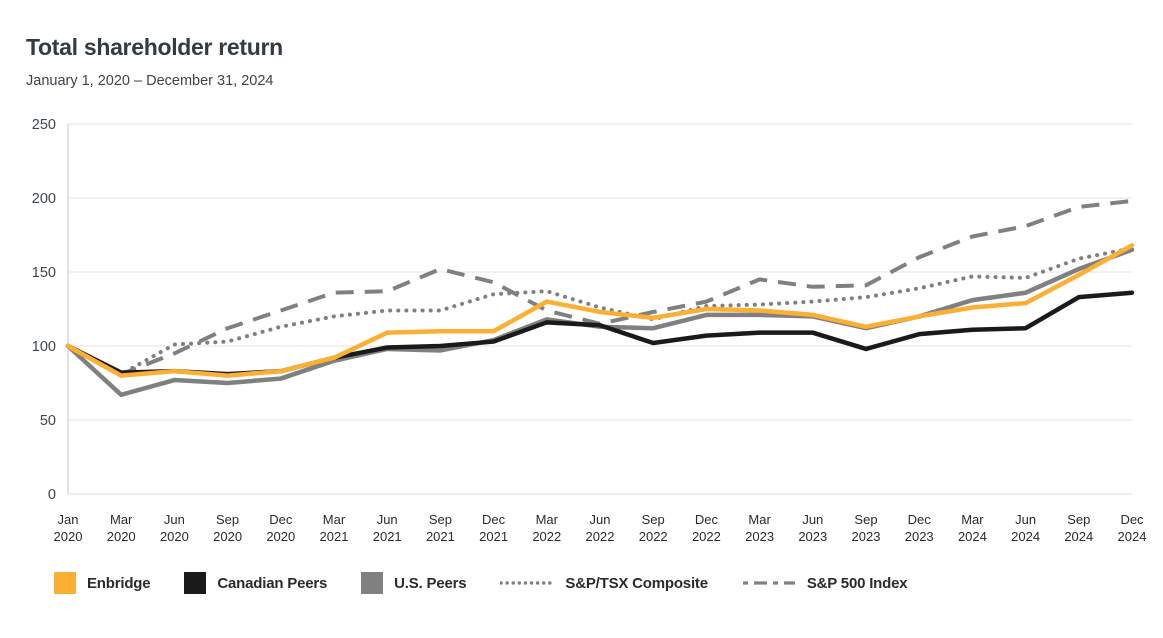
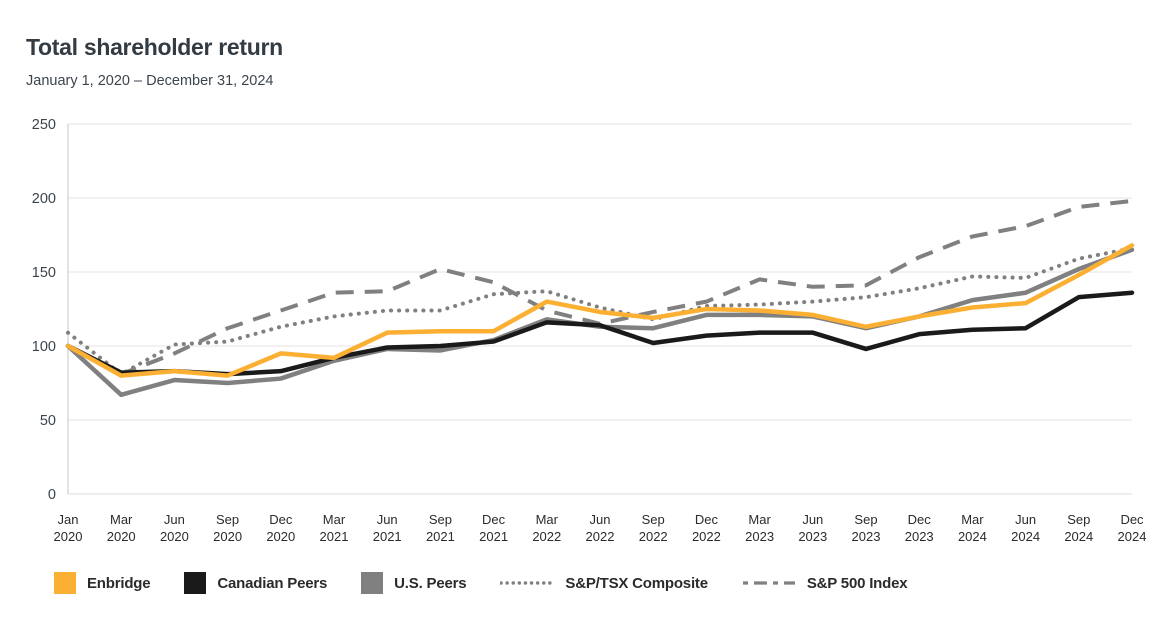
S&P/TSX Composite/Jan 2020: 100 -> 109
Enbridge/Dec 2020: 83 -> 95
